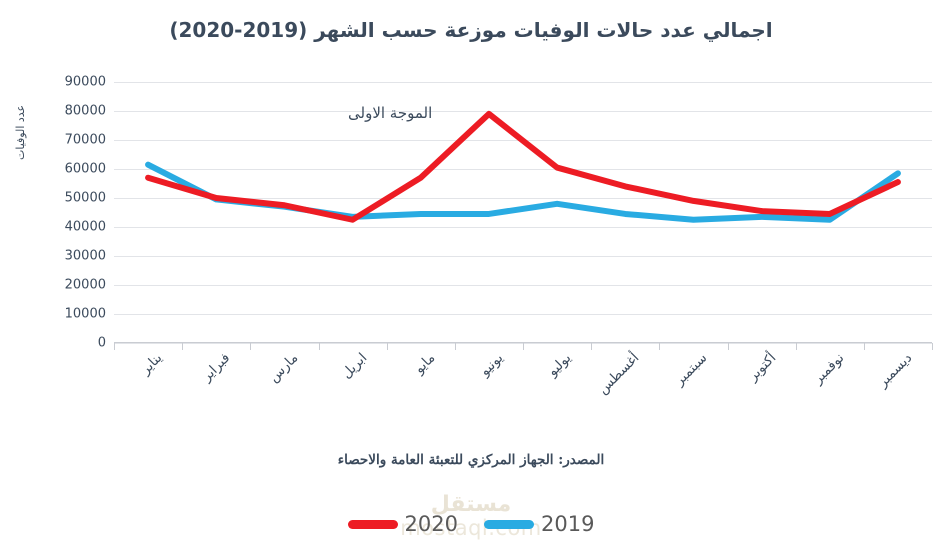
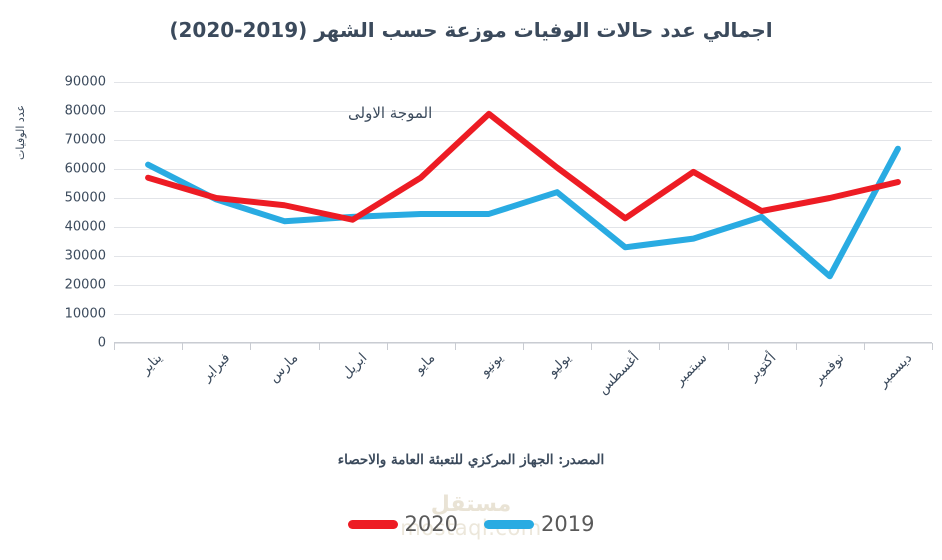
2019/مارس: 47000 -> 42000
2019/يوليو: 48000 -> 52000
2020/أغسطس: 54000 -> 43000
2019/أغسطس: 44000 -> 33000
2020/سبتمبر: 49000 -> 59000
2019/سبتمبر: 42000 -> 36000
2020/نوفمبر: 44000 -> 50000
2019/نوفمبر: 42000 -> 23000
2019/ديسمبر: 58000 -> 67000
